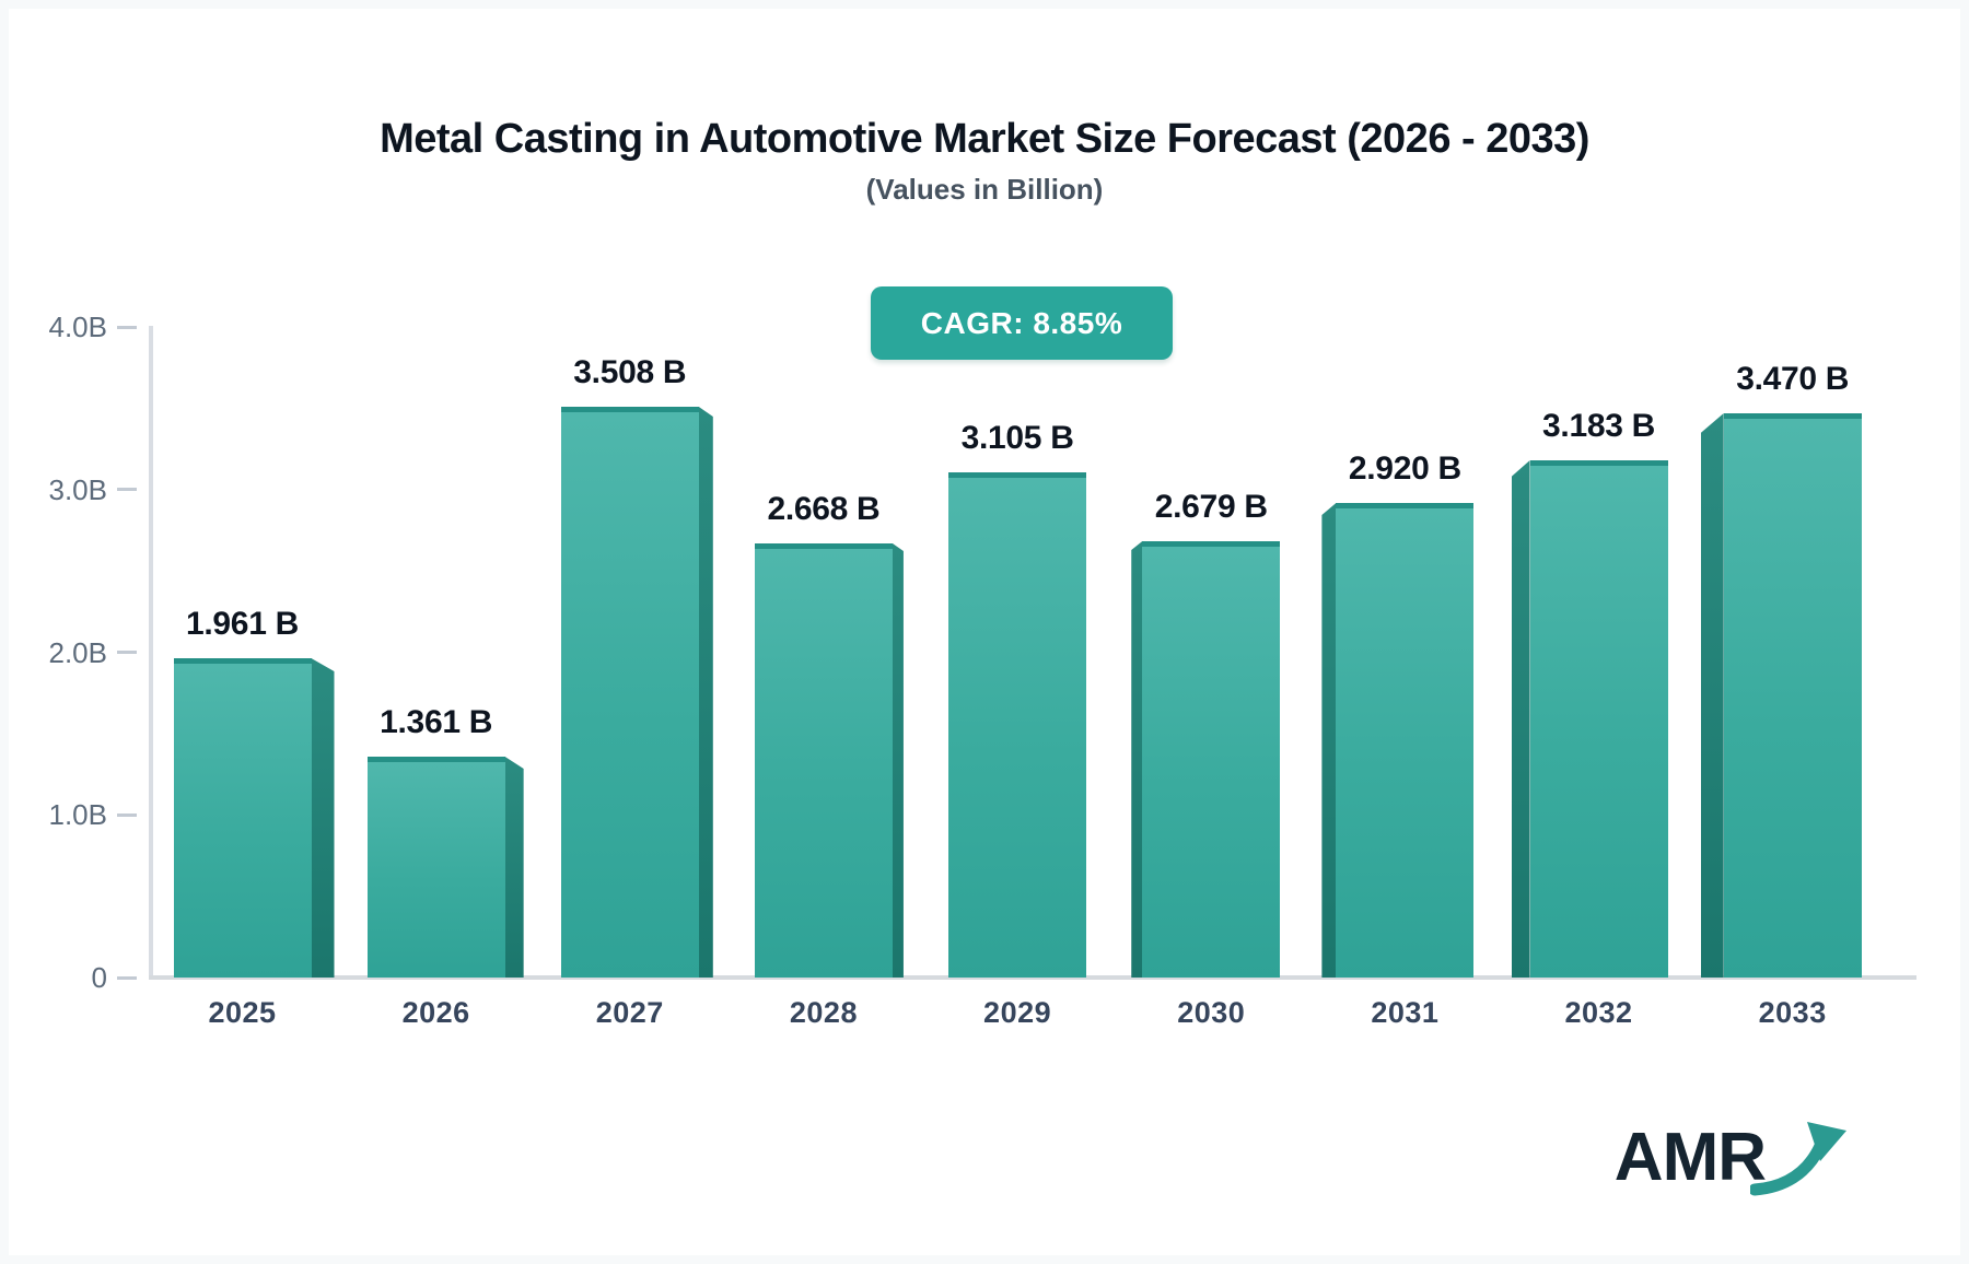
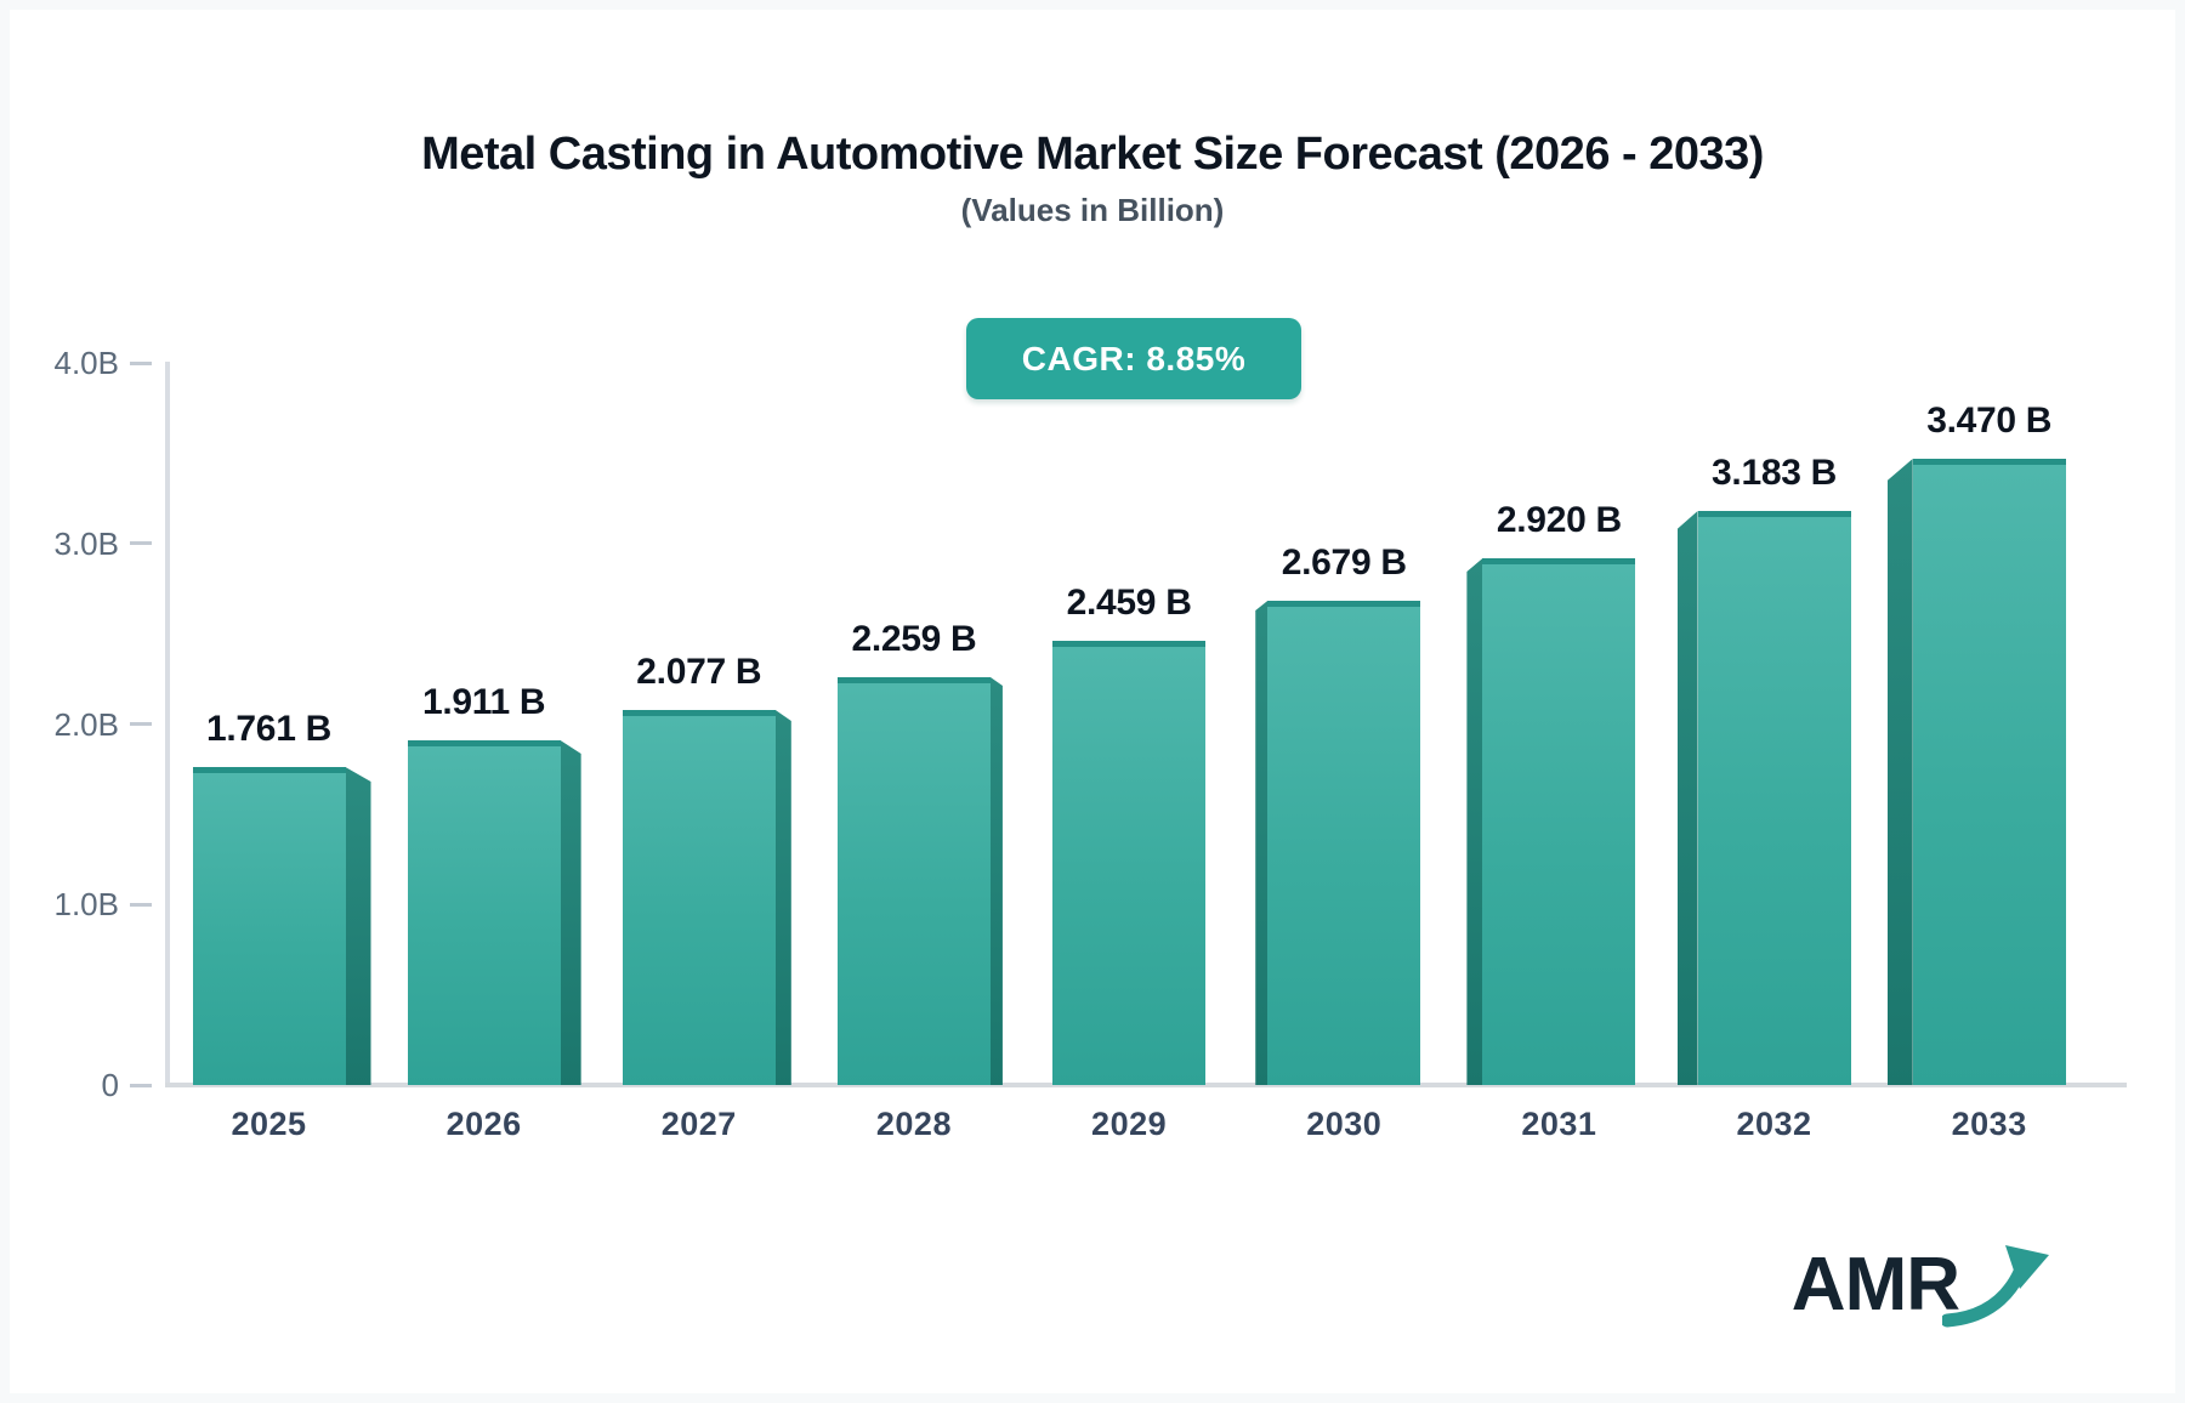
2025: 1.961 -> 1.761
2026: 1.361 -> 1.911
2027: 3.508 -> 2.077
2028: 2.668 -> 2.259
2029: 3.105 -> 2.459
